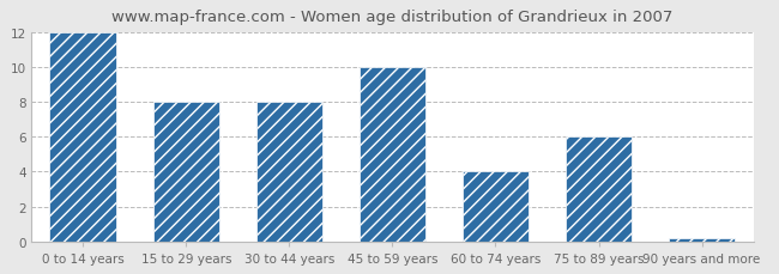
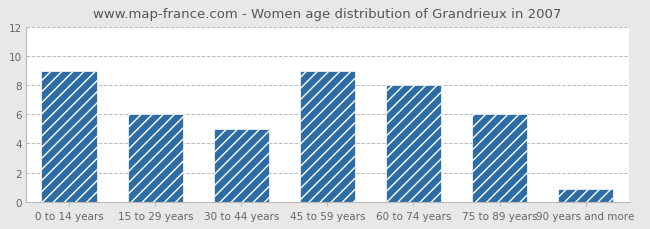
0 to 14 years: 12.0 -> 9.0
15 to 29 years: 8.0 -> 6.0
30 to 44 years: 8.0 -> 5.0
45 to 59 years: 10.0 -> 9.0
60 to 74 years: 4.0 -> 8.0
90 years and more: 0.2 -> 0.9
